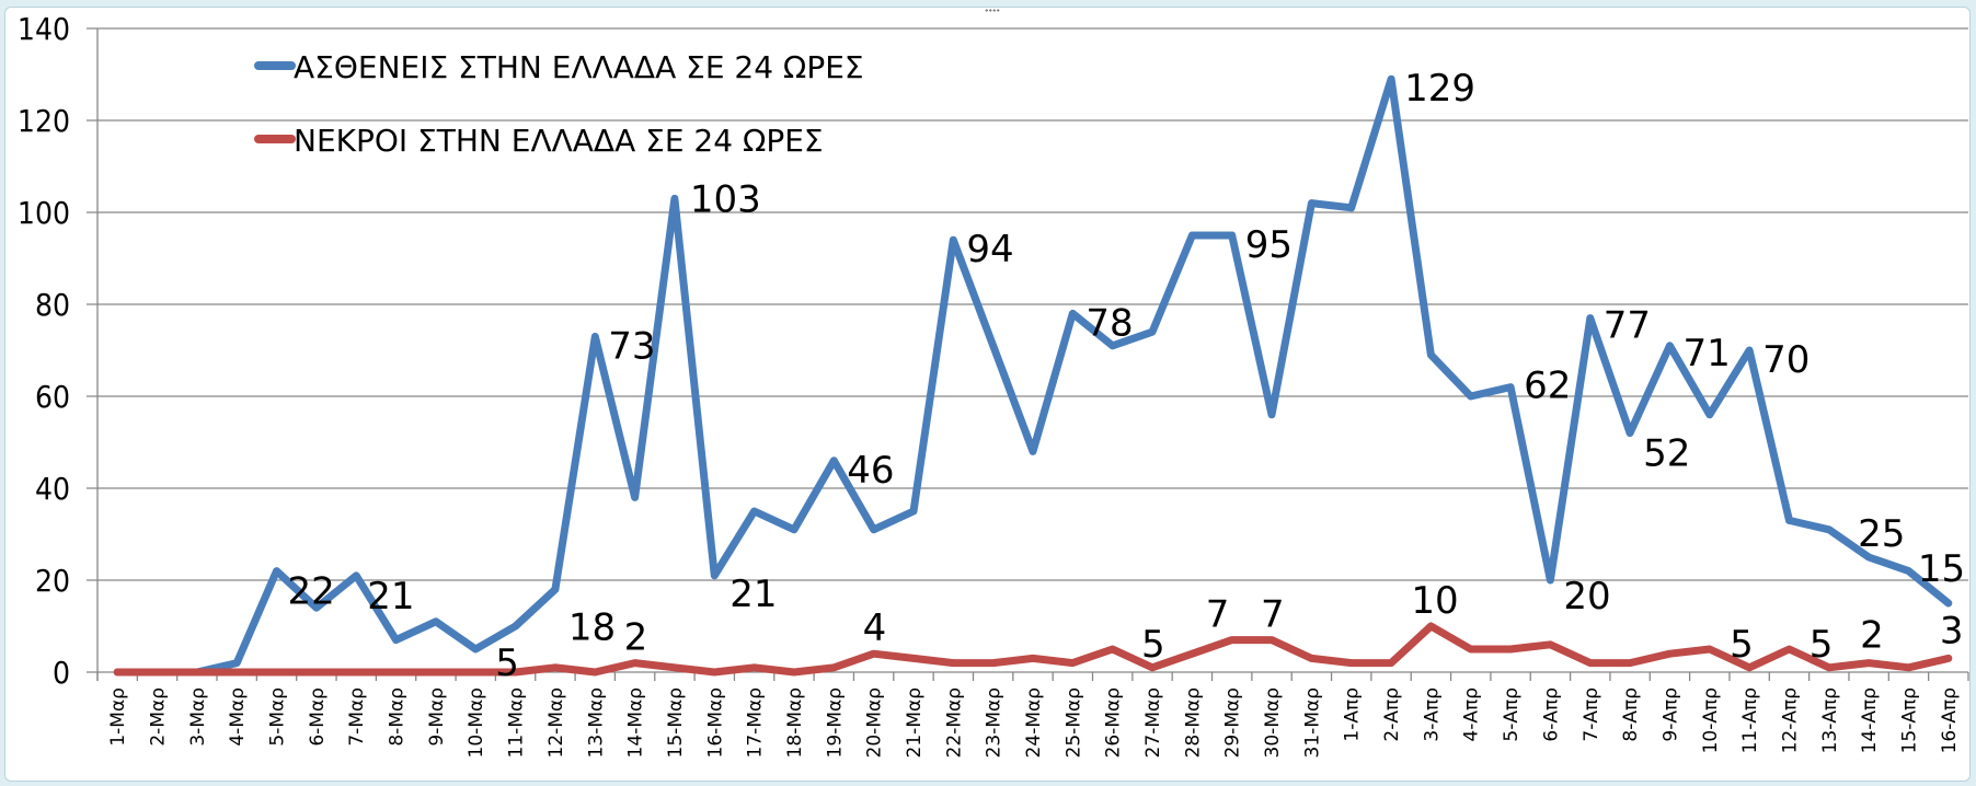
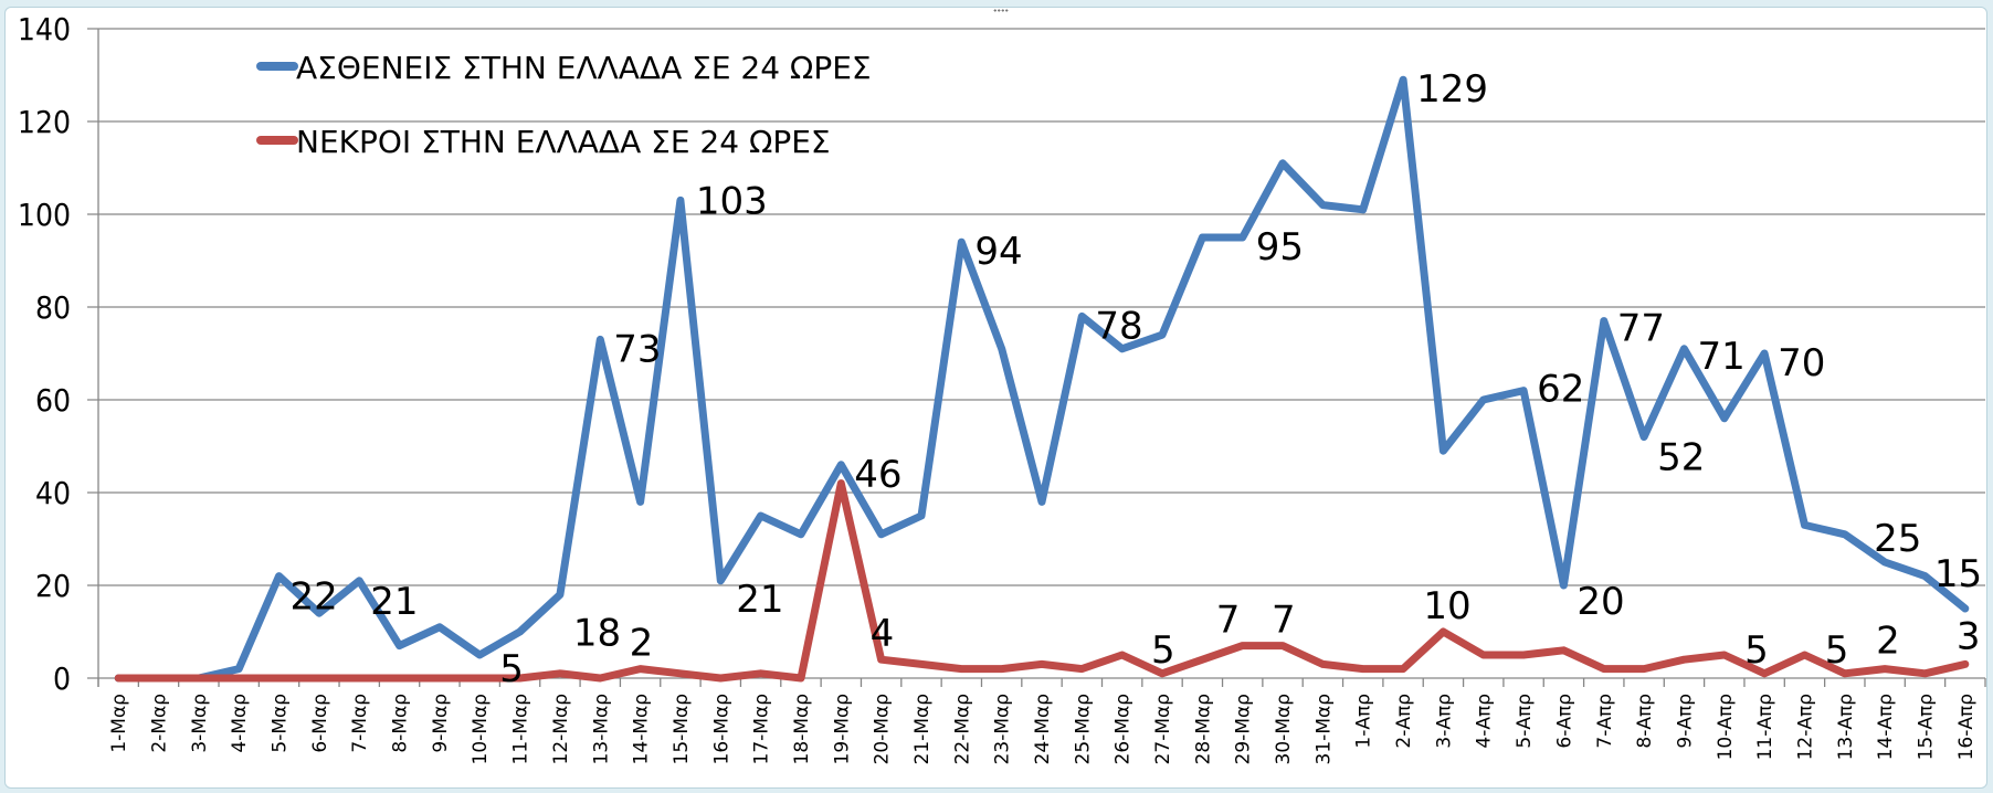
ΝΕΚΡΟΙ ΣΤΗΝ ΕΛΛΑΔΑ ΣΕ 24 ΩΡΕΣ/19-Μαρ: 1 -> 42
ΑΣΘΕΝΕΙΣ ΣΤΗΝ ΕΛΛΑΔΑ ΣΕ 24 ΩΡΕΣ/24-Μαρ: 48 -> 38
ΑΣΘΕΝΕΙΣ ΣΤΗΝ ΕΛΛΑΔΑ ΣΕ 24 ΩΡΕΣ/30-Μαρ: 56 -> 111
ΑΣΘΕΝΕΙΣ ΣΤΗΝ ΕΛΛΑΔΑ ΣΕ 24 ΩΡΕΣ/3-Απρ: 69 -> 49
